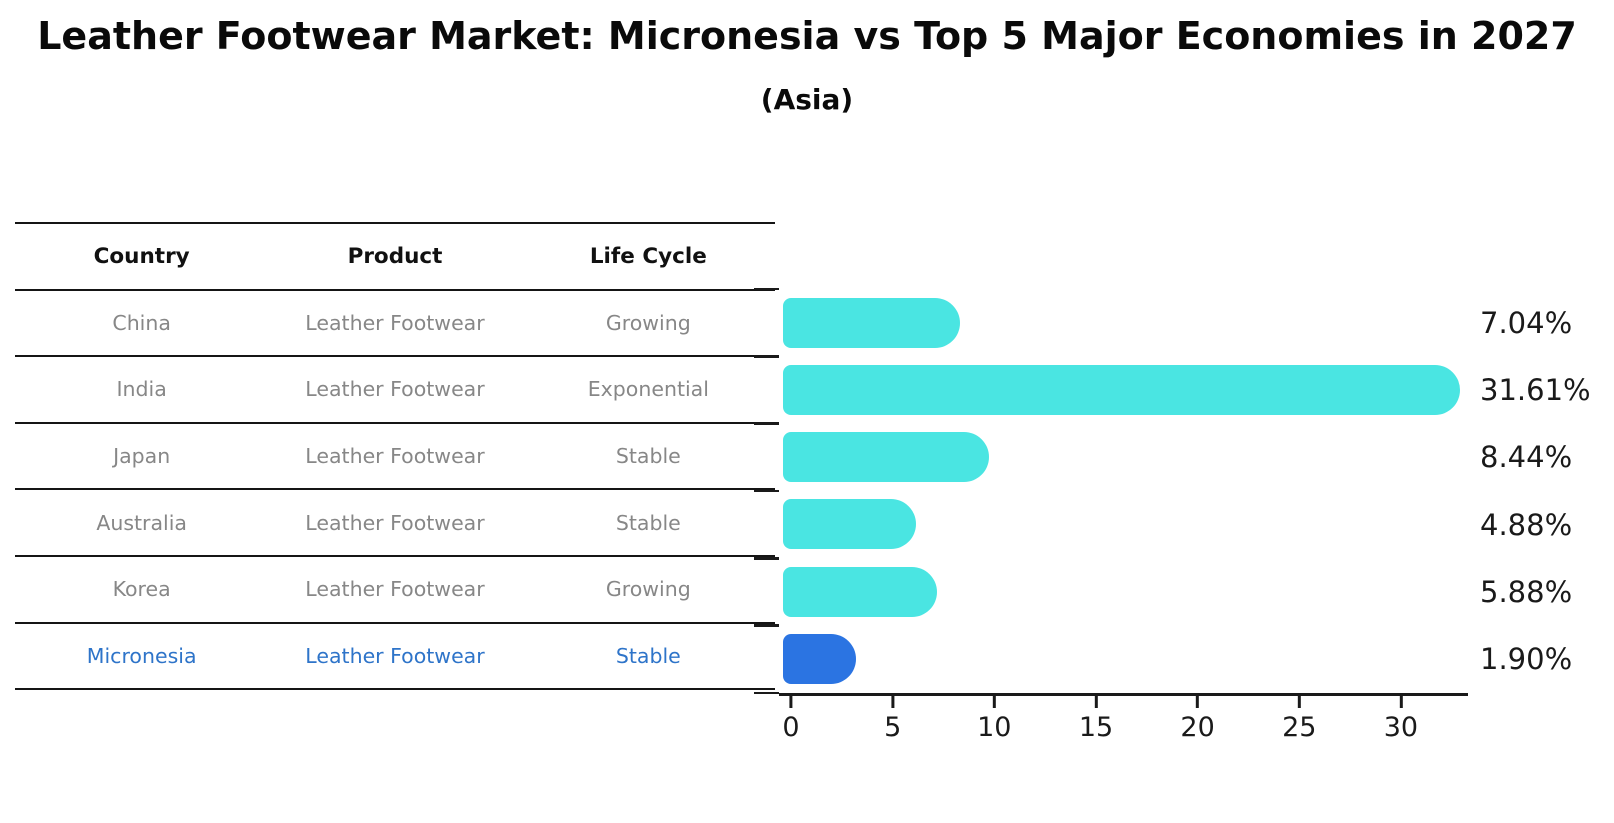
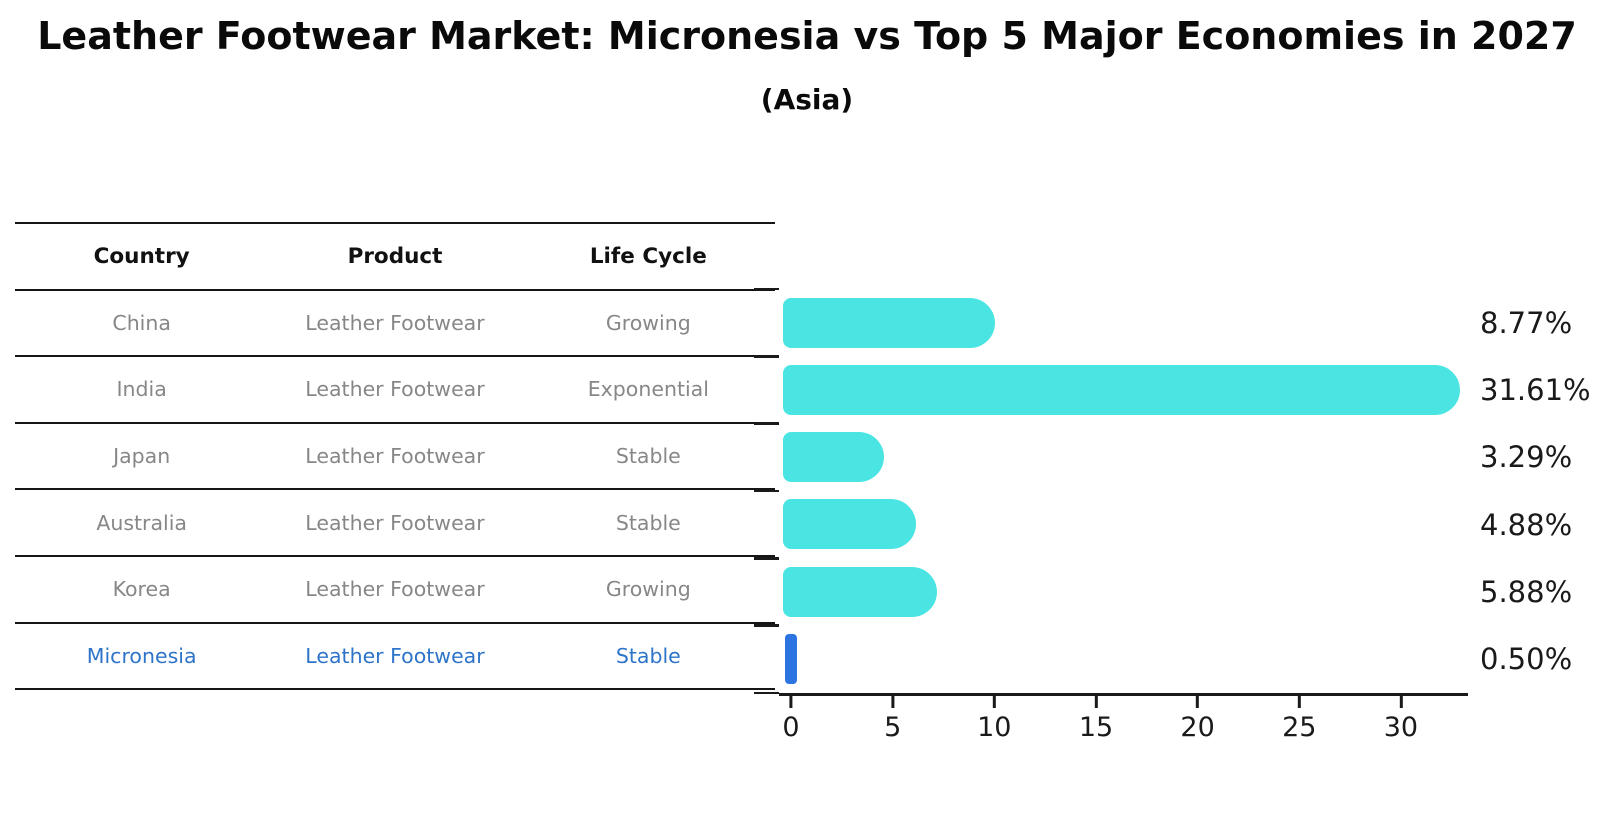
China: 7.04% -> 8.77%
Japan: 8.44% -> 3.29%
Micronesia: 1.90% -> 0.50%
